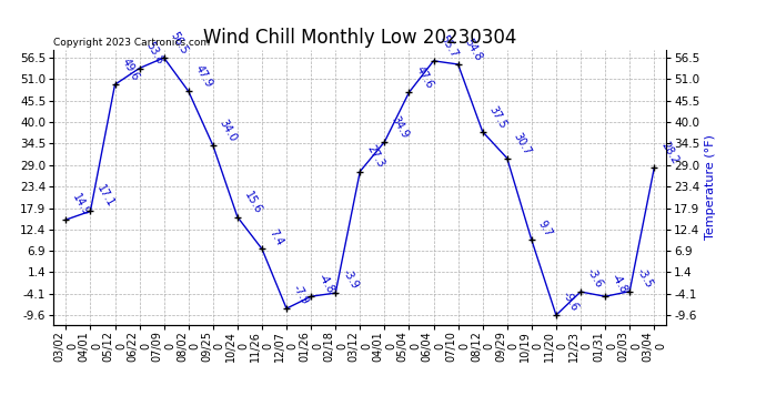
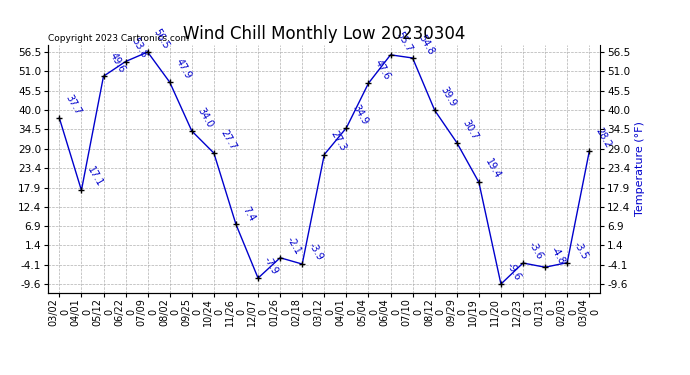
03/02 0: 14.9 -> 37.7
10/24 0: 15.6 -> 27.7
01/26 0: -4.8 -> -2.1
08/12 0: 37.5 -> 39.9
10/19 0: 9.7 -> 19.4
